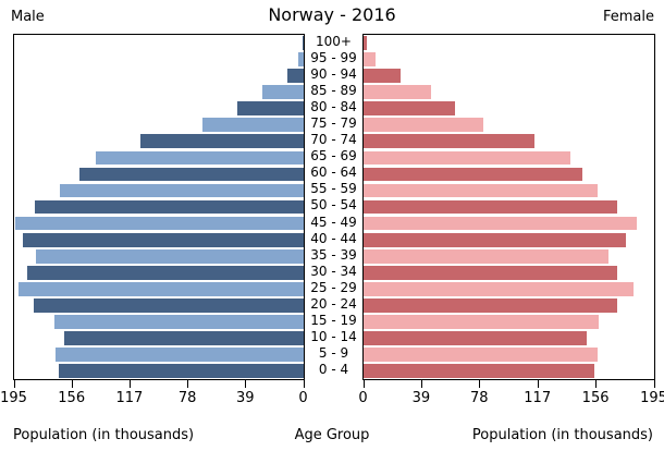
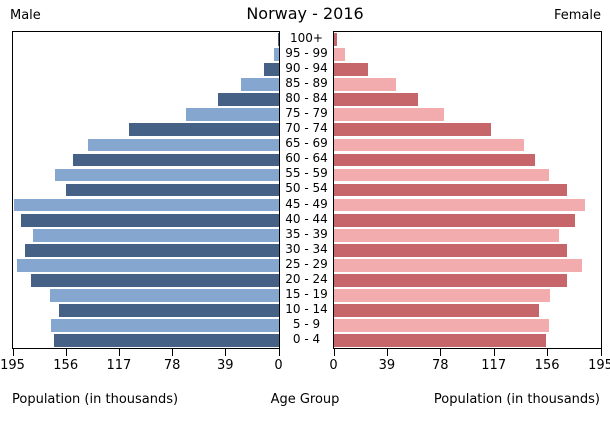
Male/50 - 54: 181 -> 156
